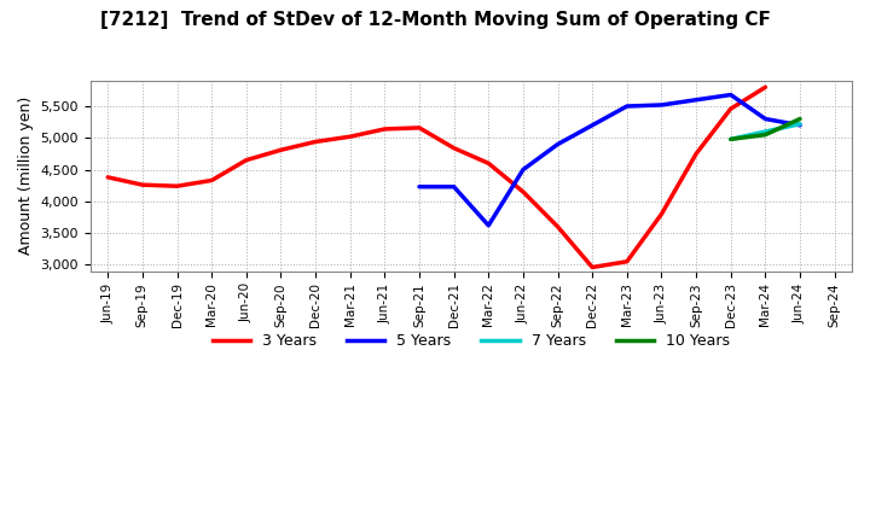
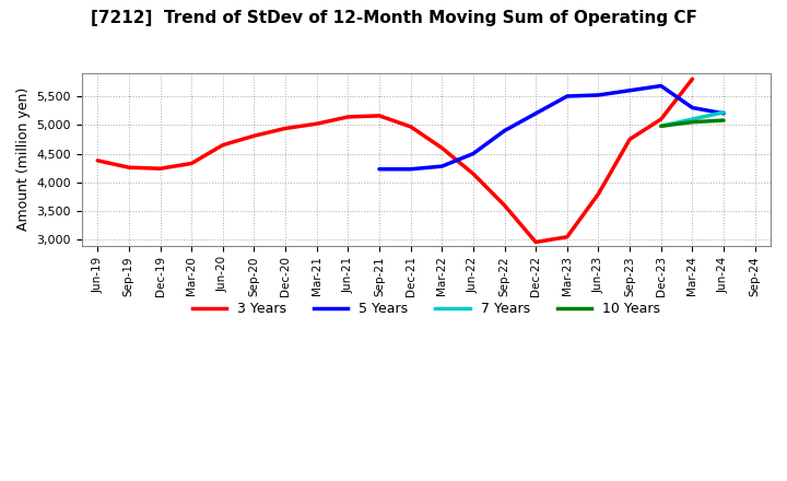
3 Years/Dec-21: 4,840 -> 4,970
5 Years/Mar-22: 3,620 -> 4,280
3 Years/Dec-23: 5,460 -> 5,100
10 Years/Jun-24: 5,300 -> 5,080
